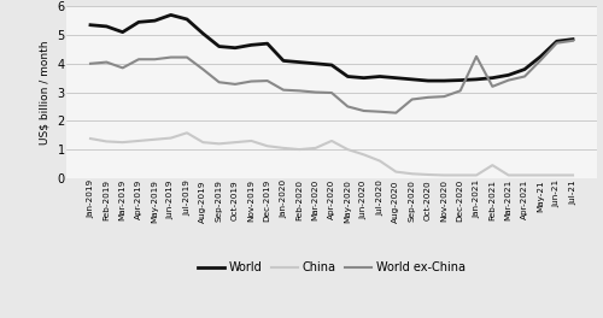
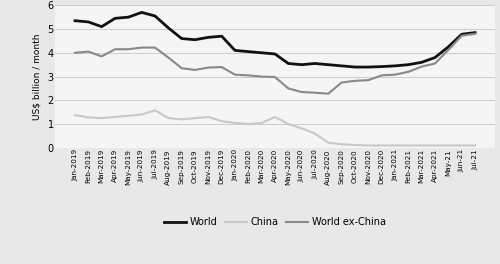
World ex-China/Jan-2021: 4.25 -> 3.08
China/Feb-2021: 0.45 -> 0.10
